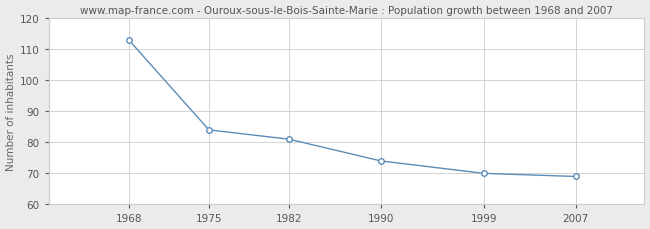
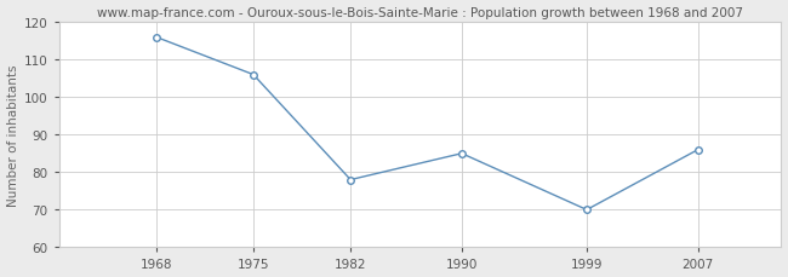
1968: 113 -> 116
1975: 84 -> 106
1982: 81 -> 78
1990: 74 -> 85
2007: 69 -> 86
